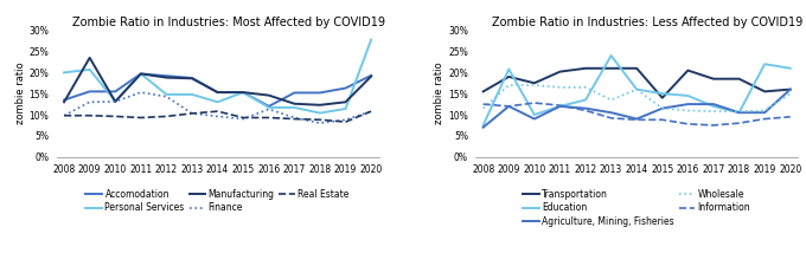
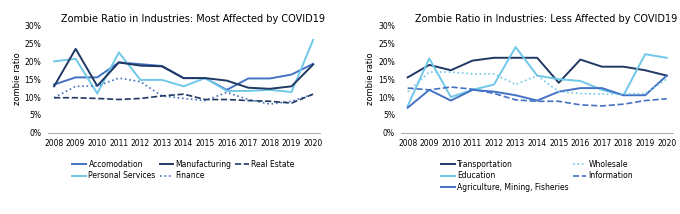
Zombie Ratio in Industries: Most Affected by COVID19/Personal Services/2010: 13.2% -> 11.0%
Zombie Ratio in Industries: Most Affected by COVID19/Personal Services/2011: 19.7% -> 22.5%
Zombie Ratio in Industries: Most Affected by COVID19/Personal Services/2018: 10.4% -> 12.0%
Zombie Ratio in Industries: Most Affected by COVID19/Personal Services/2020: 27.8% -> 26.0%
Zombie Ratio in Industries: Less Affected by COVID19/Transportation/2019: 15.5% -> 17.5%
